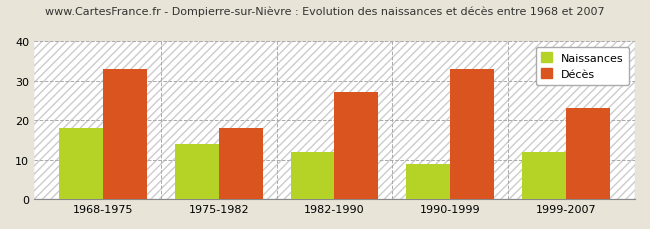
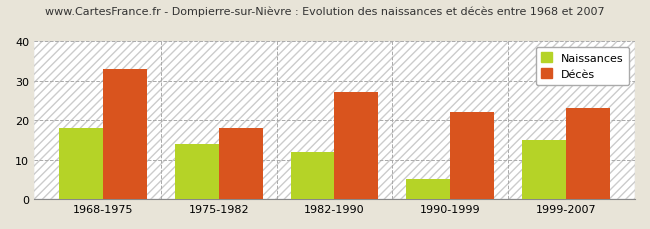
Naissances/1990-1999: 9 -> 5
Décès/1990-1999: 33 -> 22
Naissances/1999-2007: 12 -> 15
